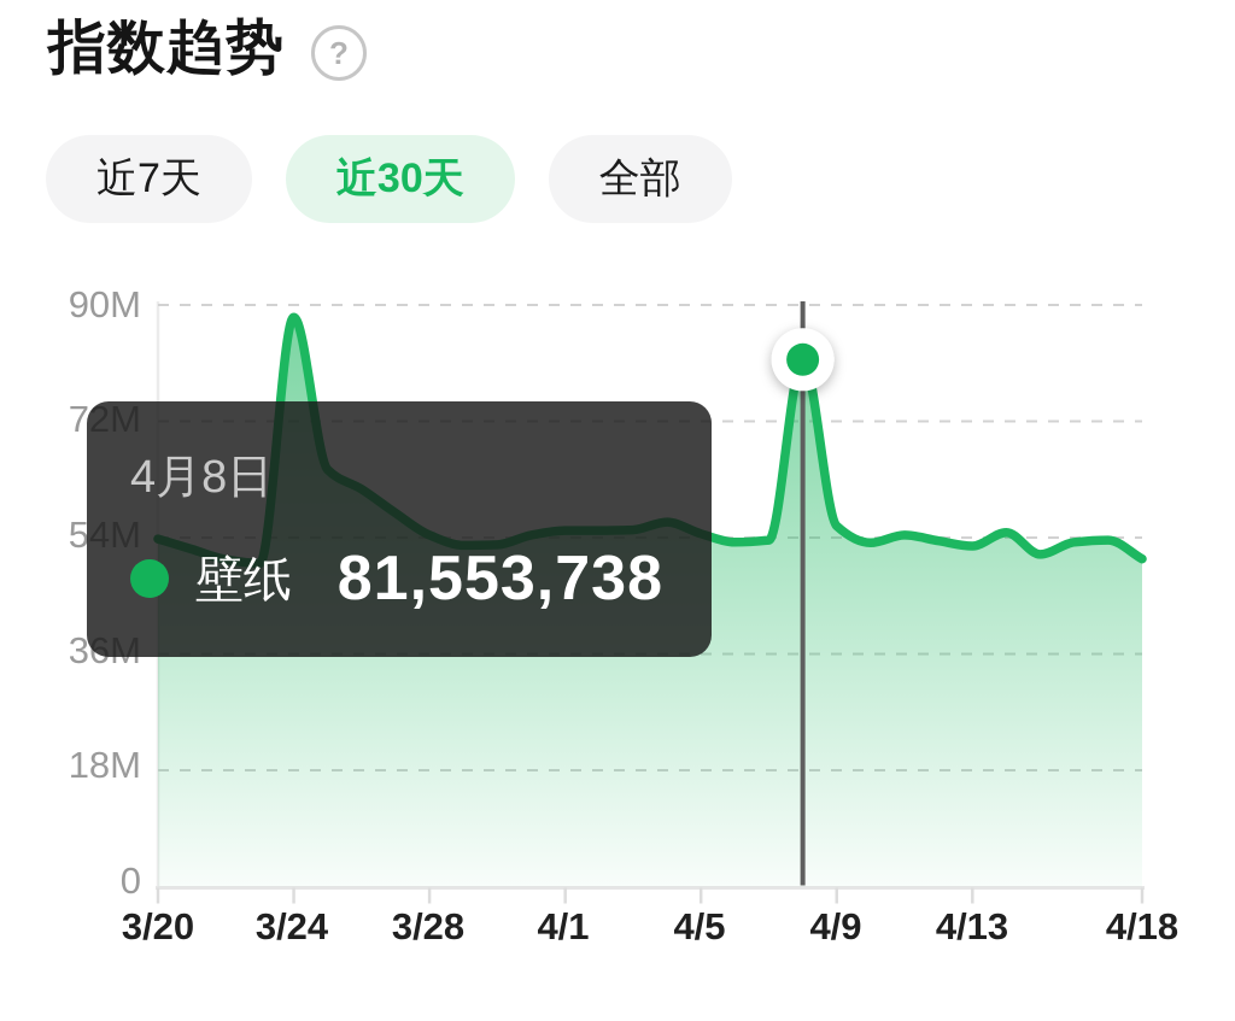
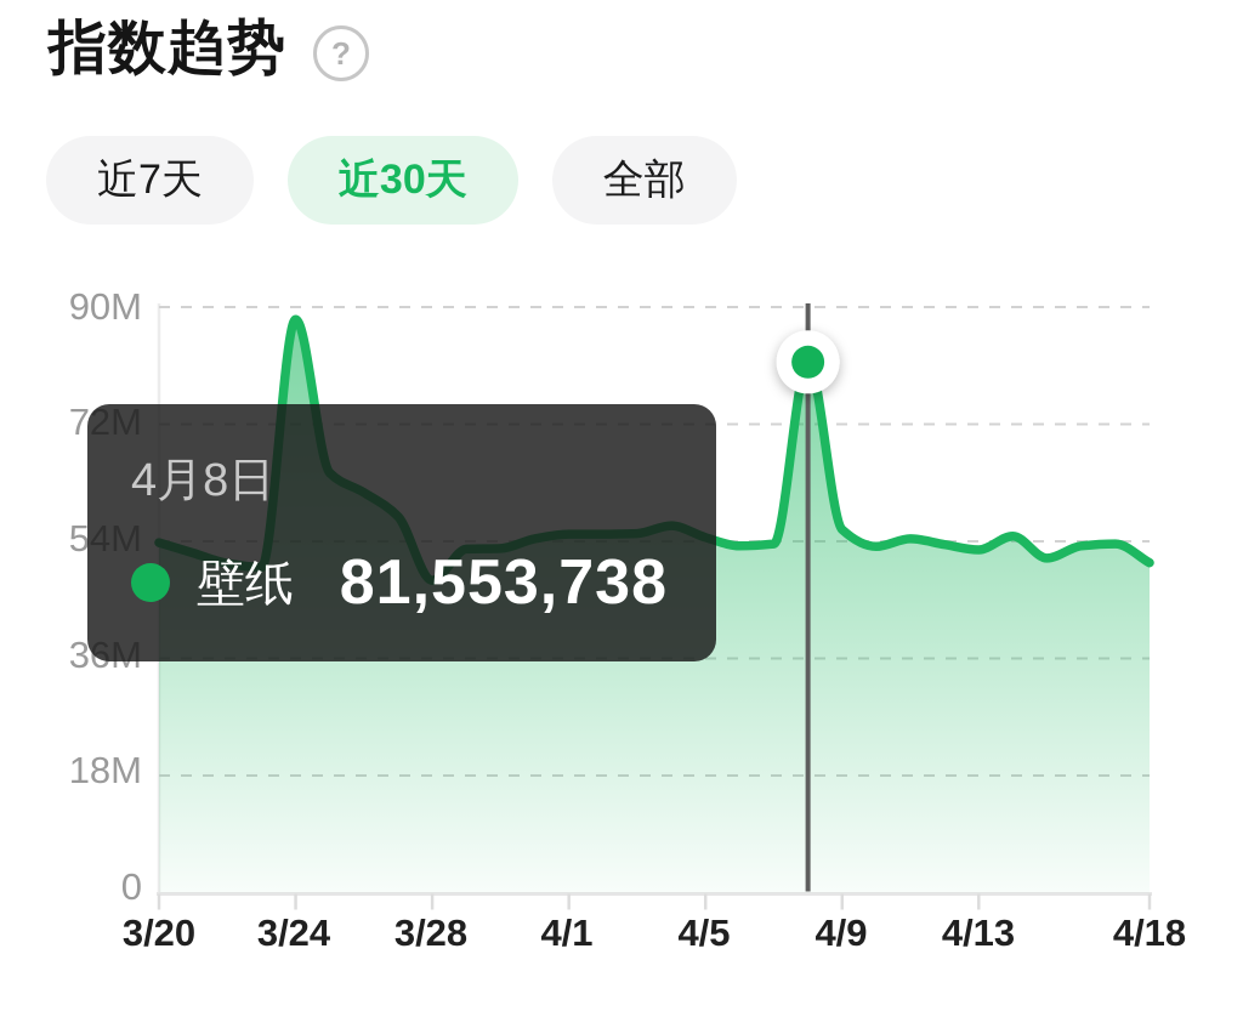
3/28: 54M -> 48M
